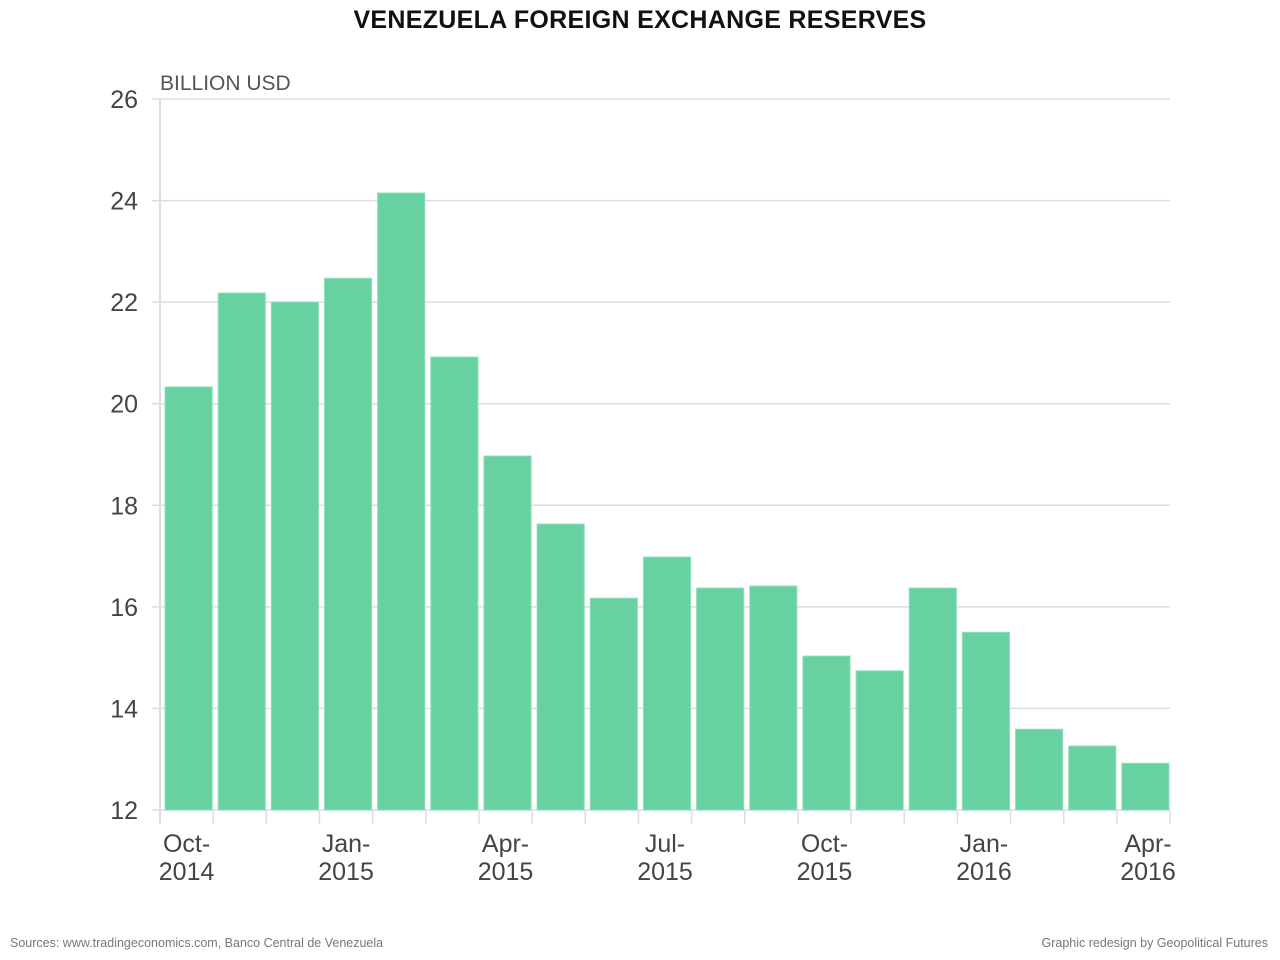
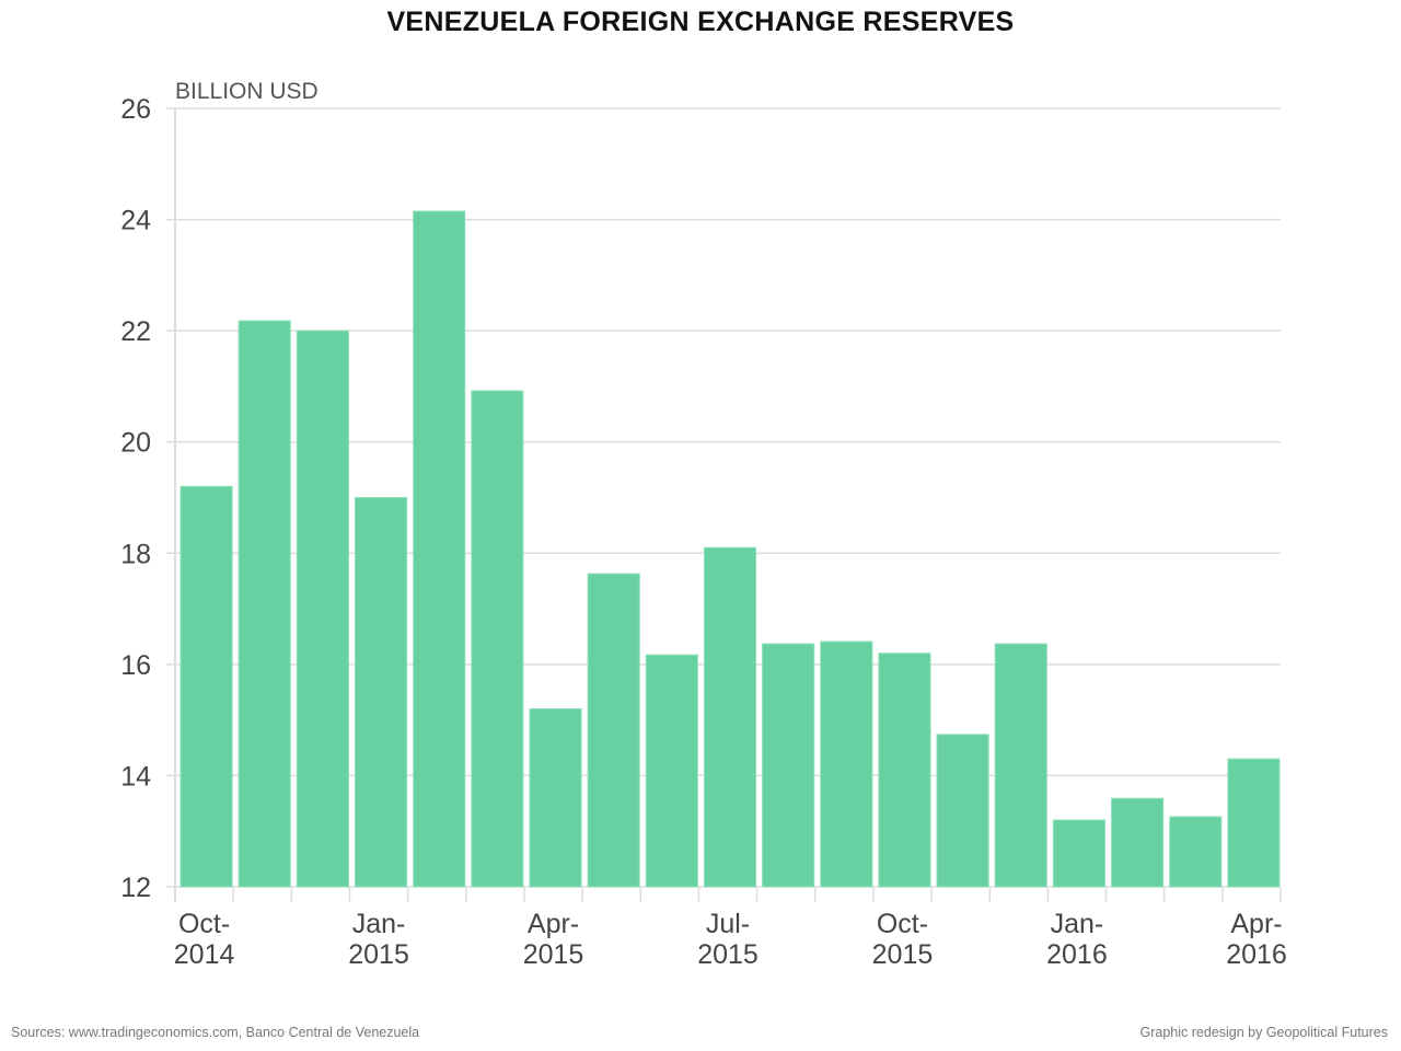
Oct-2014: 20.3 -> 19.2
Jan-2015: 22.5 -> 19.0
Apr-2015: 19.0 -> 15.2
Jul-2015: 17.0 -> 18.1
Oct-2015: 15.0 -> 16.2
Jan-2016: 15.5 -> 13.2
Apr-2016: 12.9 -> 14.3
